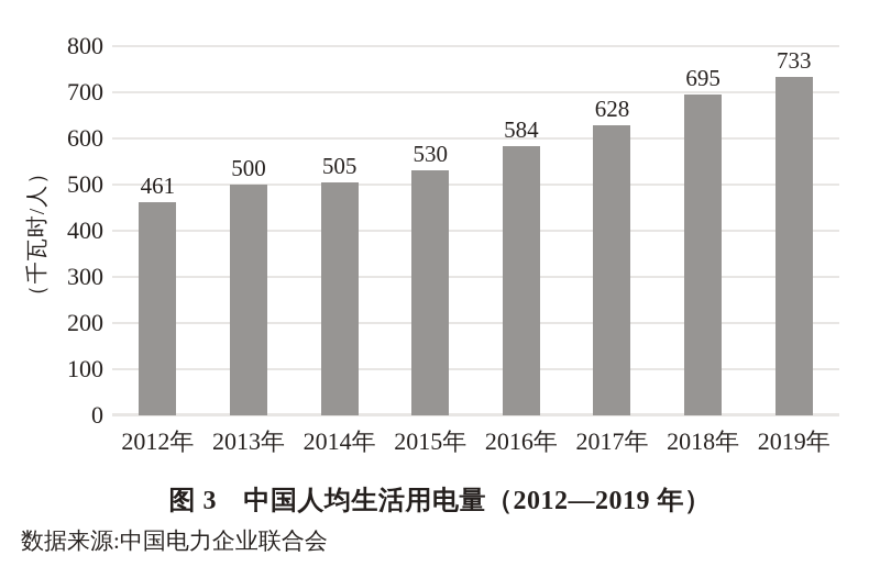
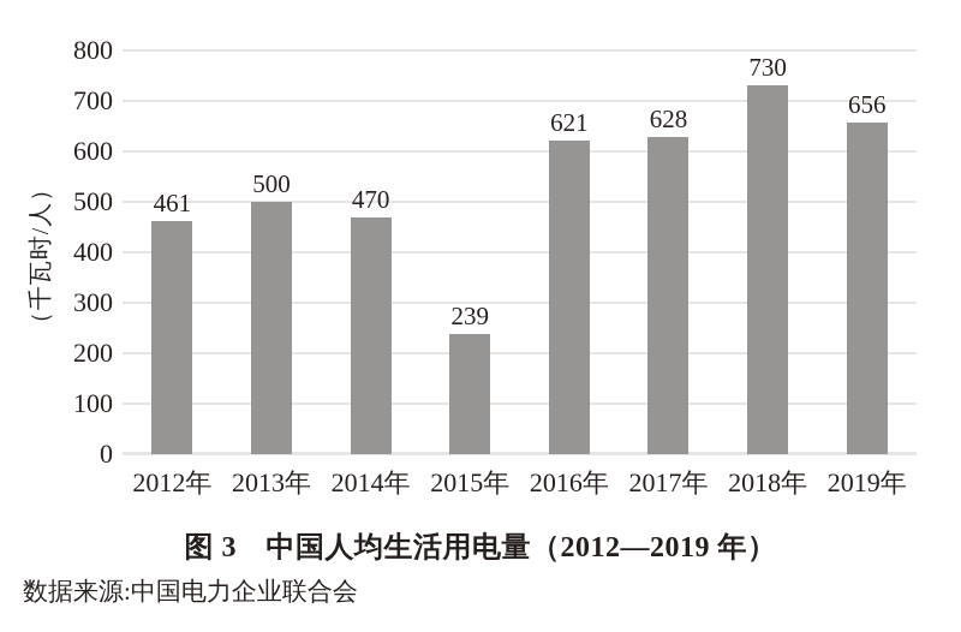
2014年: 505 -> 470
2015年: 530 -> 239
2016年: 584 -> 621
2018年: 695 -> 730
2019年: 733 -> 656
